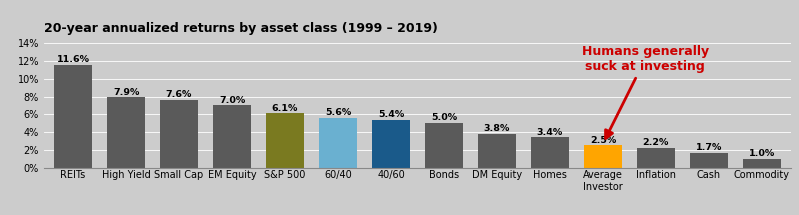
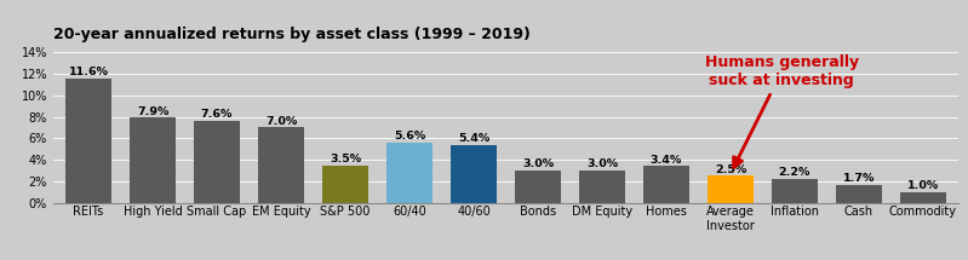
S&P 500: 6.1% -> 3.5%
Bonds: 5.0% -> 3.0%
DM Equity: 3.8% -> 3.0%
